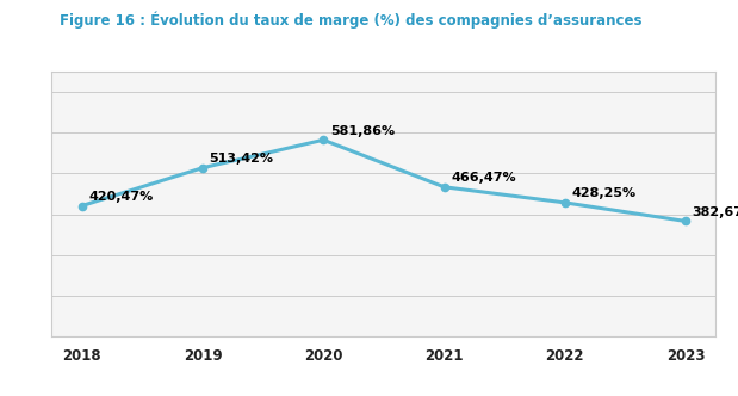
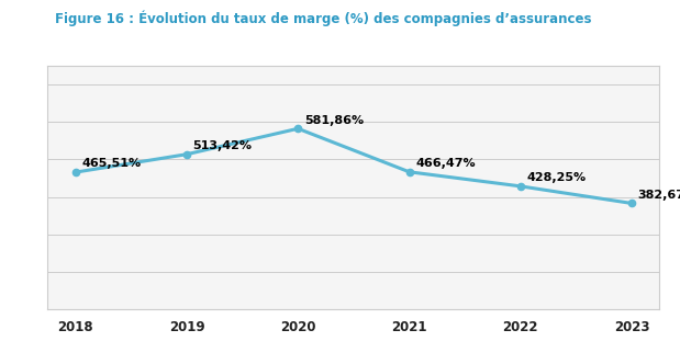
2018: 420,47% -> 465,51%
